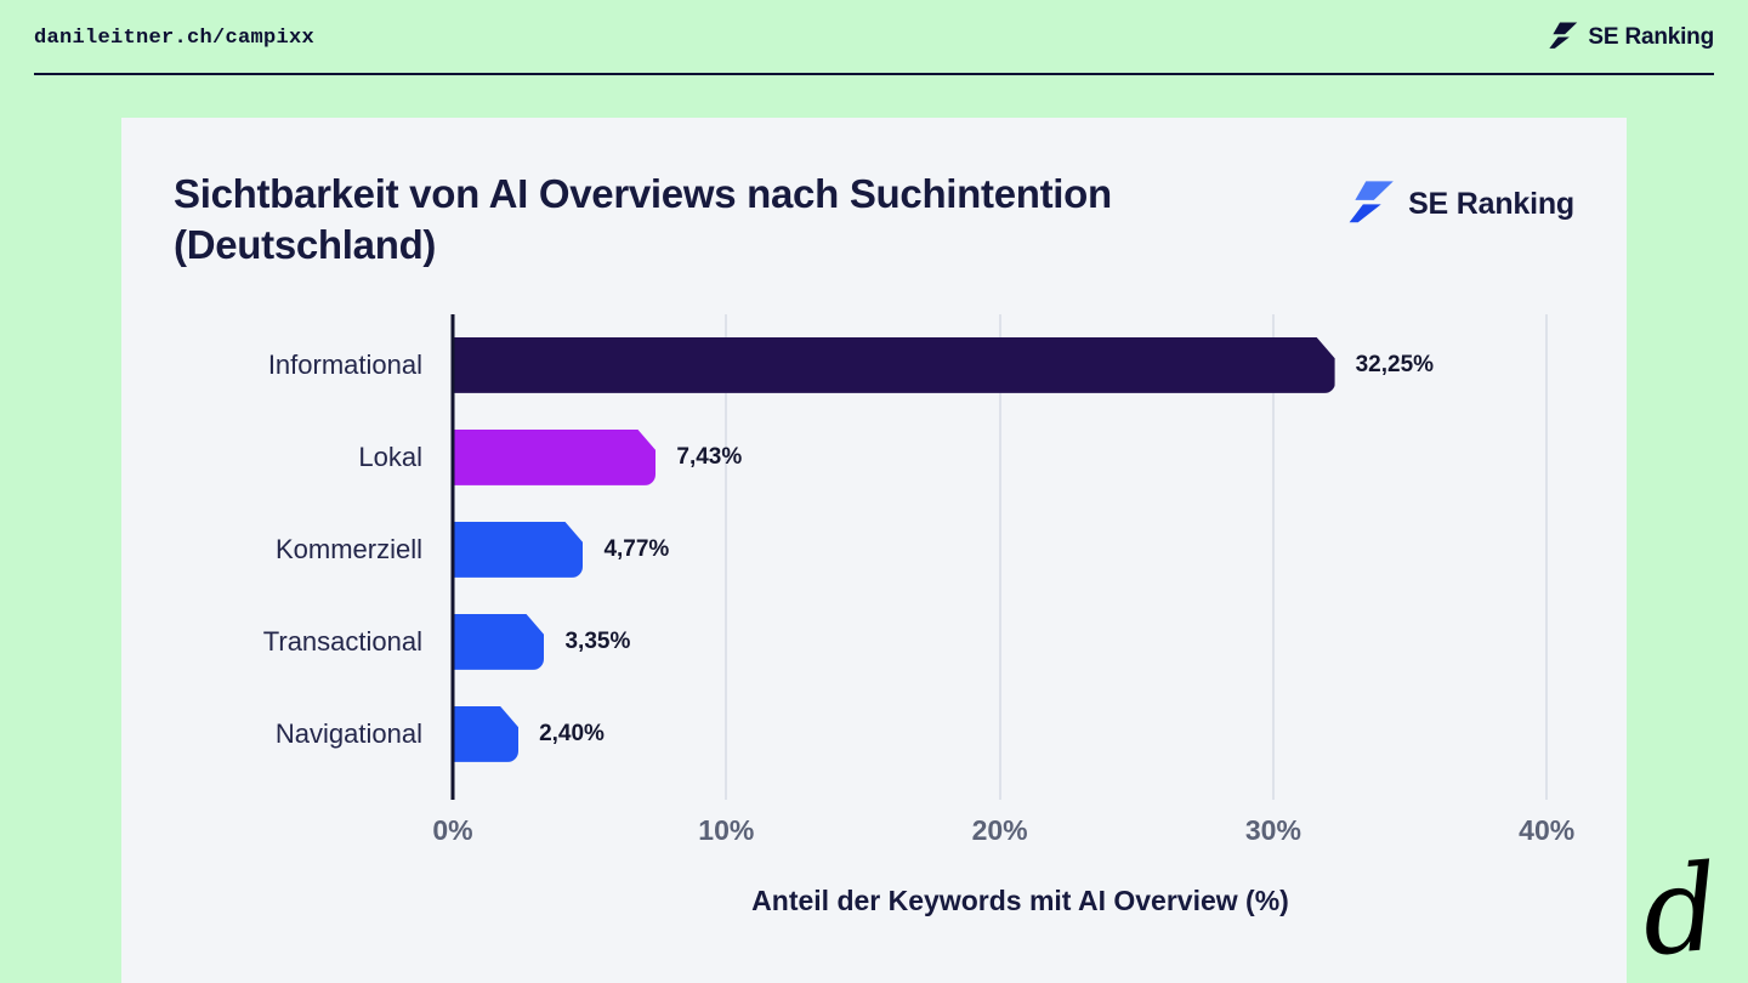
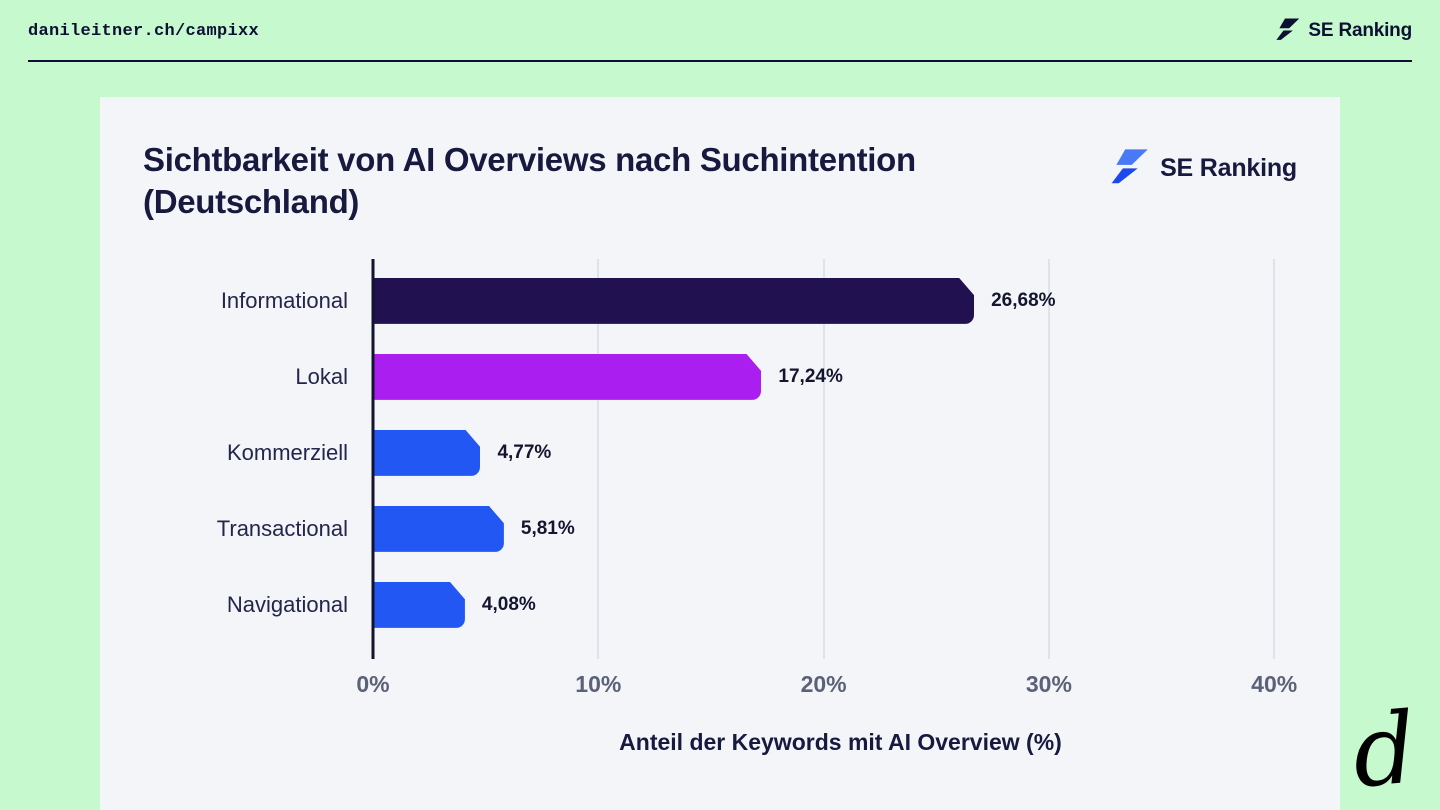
Informational: 32,25% -> 26,68%
Lokal: 7,43% -> 17,24%
Transactional: 3,35% -> 5,81%
Navigational: 2,40% -> 4,08%
